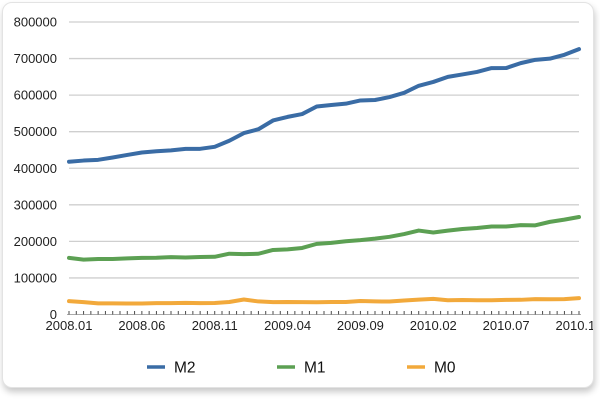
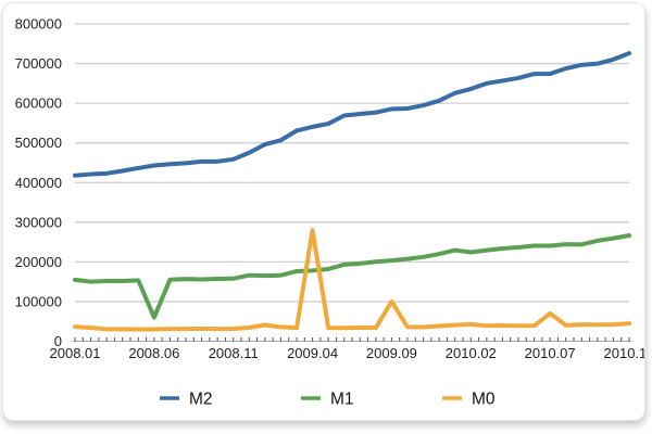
M1/2008.06: 150000 -> 60000
M0/2009.04: 30000 -> 280000
M0/2009.09: 40000 -> 100000
M0/2010.07: 40000 -> 70000
